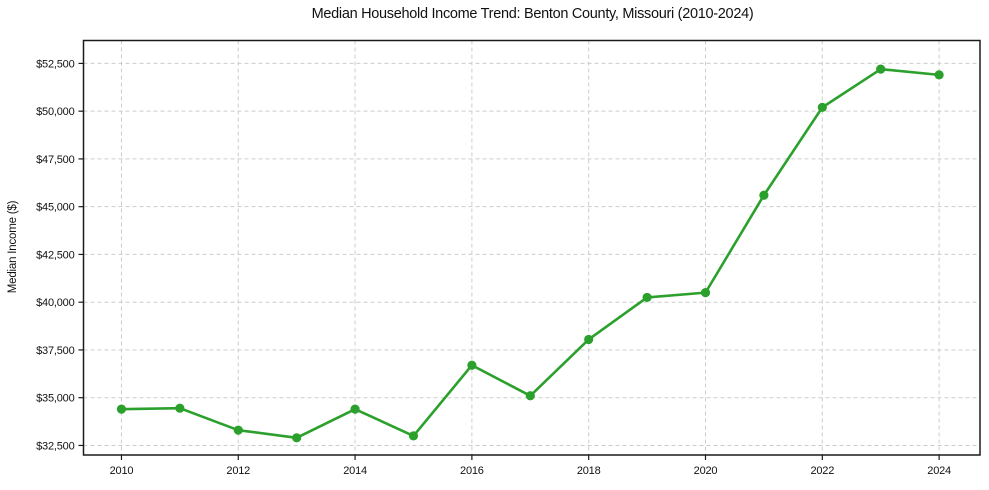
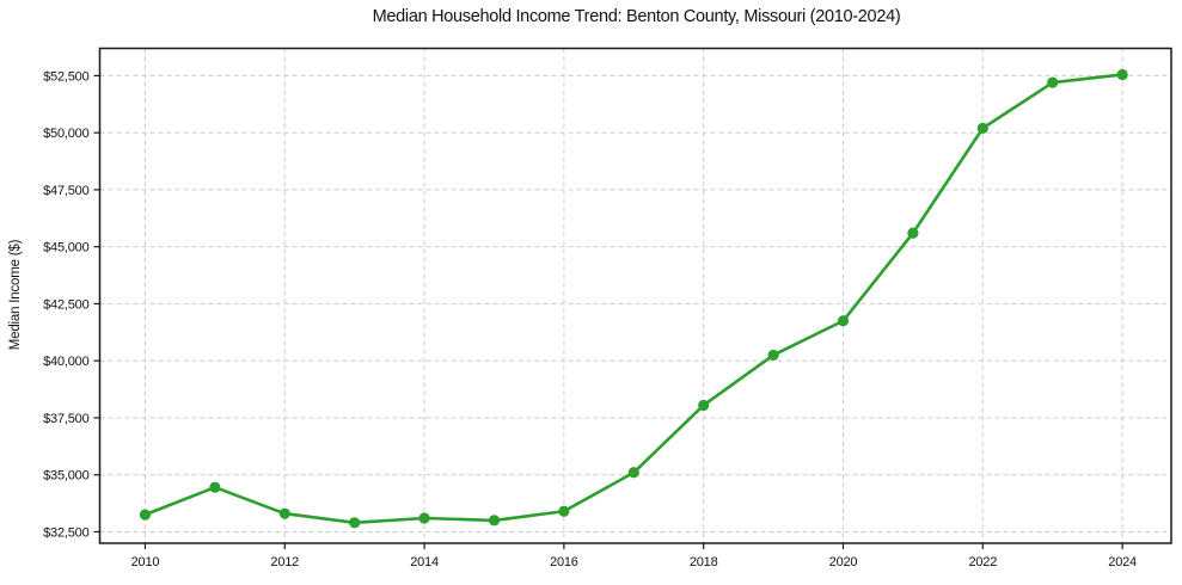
2010: $34400 -> $33200
2014: $34400 -> $33100
2016: $36700 -> $33400
2020: $40500 -> $41800
2024: $51900 -> $52600
